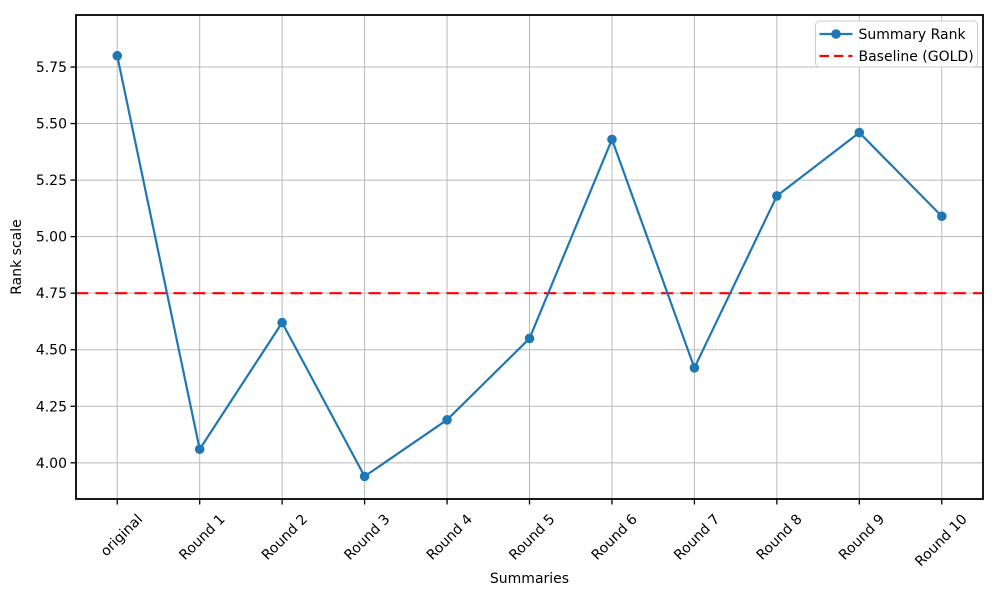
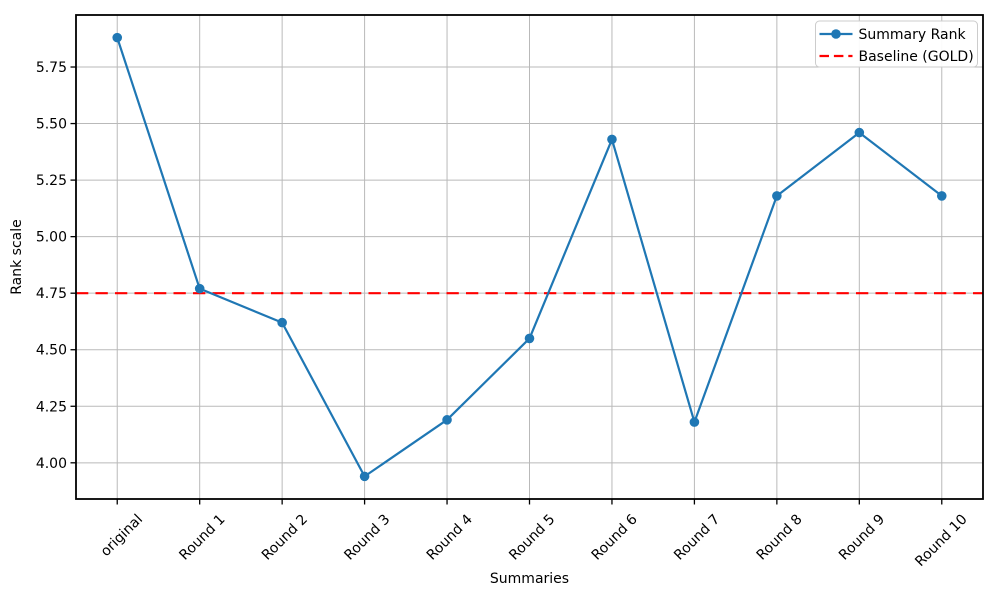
original: 5.80 -> 5.88
Round 1: 4.06 -> 4.77
Round 7: 4.42 -> 4.18
Round 10: 5.09 -> 5.18
